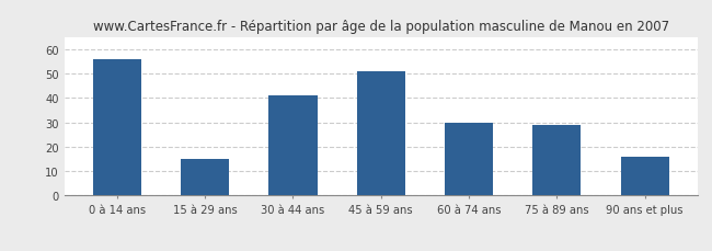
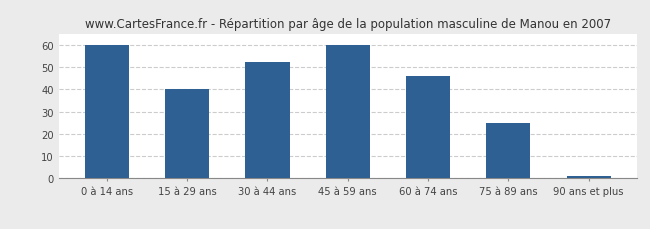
0 à 14 ans: 56 -> 60
15 à 29 ans: 15 -> 40
30 à 44 ans: 41 -> 52
45 à 59 ans: 51 -> 60
60 à 74 ans: 30 -> 46
75 à 89 ans: 29 -> 25
90 ans et plus: 16 -> 1
